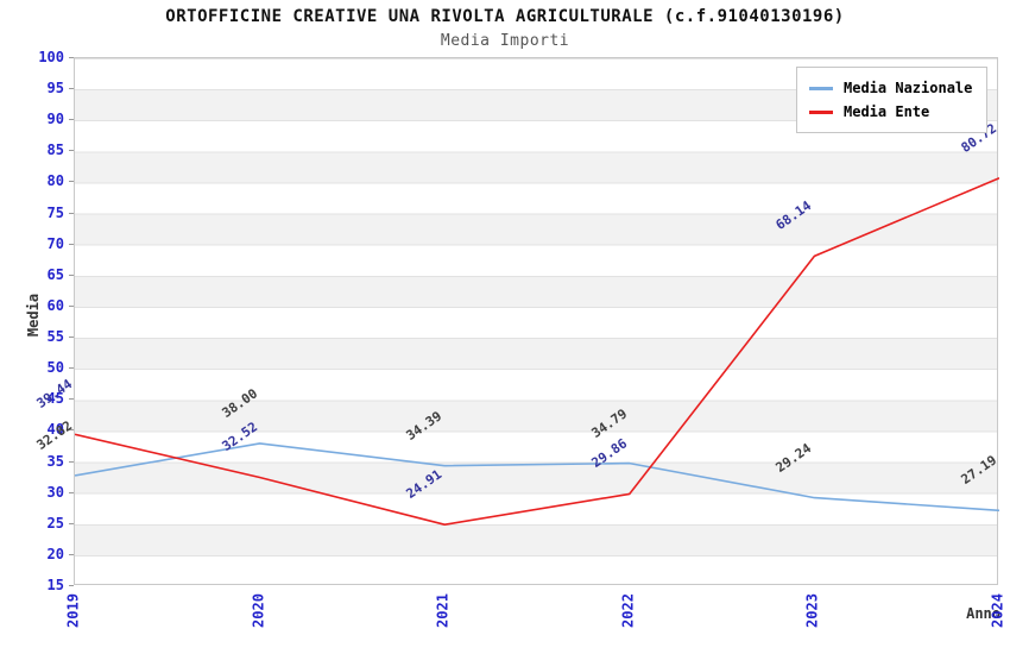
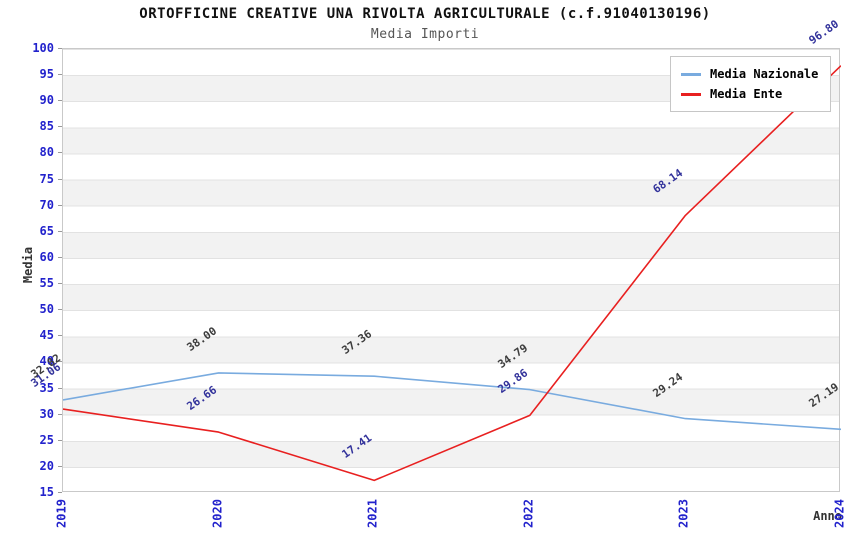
Media Ente/2019: 39.44 -> 31.06
Media Ente/2020: 32.52 -> 26.66
Media Nazionale/2021: 34.39 -> 37.36
Media Ente/2021: 24.91 -> 17.41
Media Ente/2024: 80.72 -> 96.80
